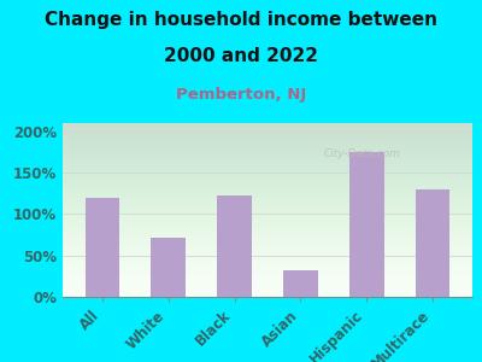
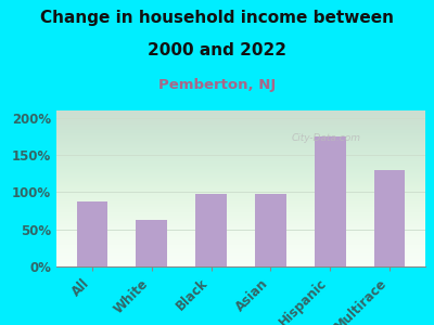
All: 120% -> 88%
White: 72% -> 62%
Black: 122% -> 97%
Asian: 32% -> 98%
